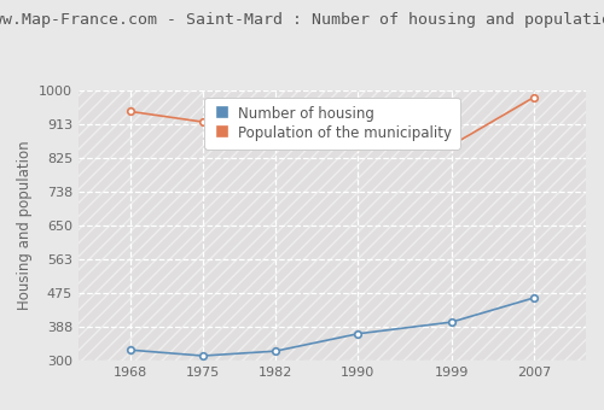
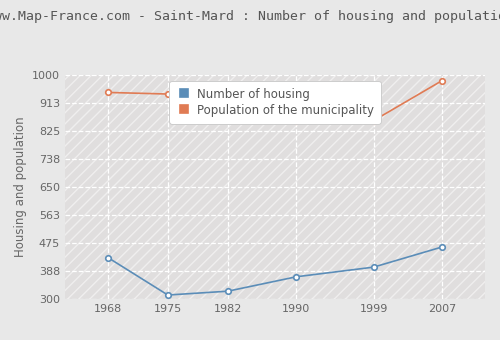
Number of housing/1968: 328 -> 430
Population of the municipality/1975: 918 -> 940
